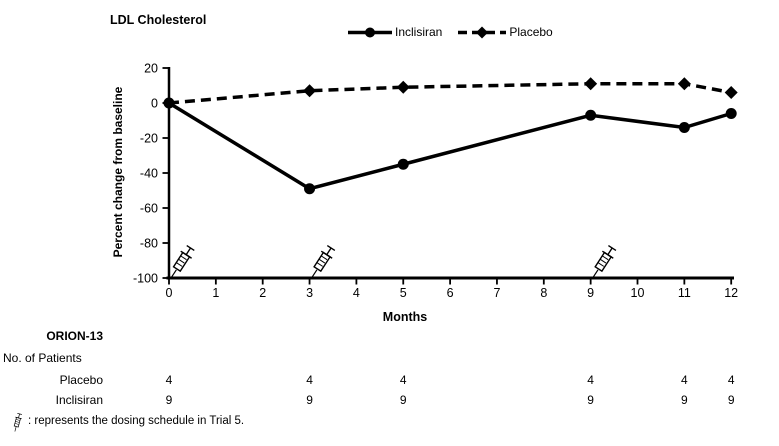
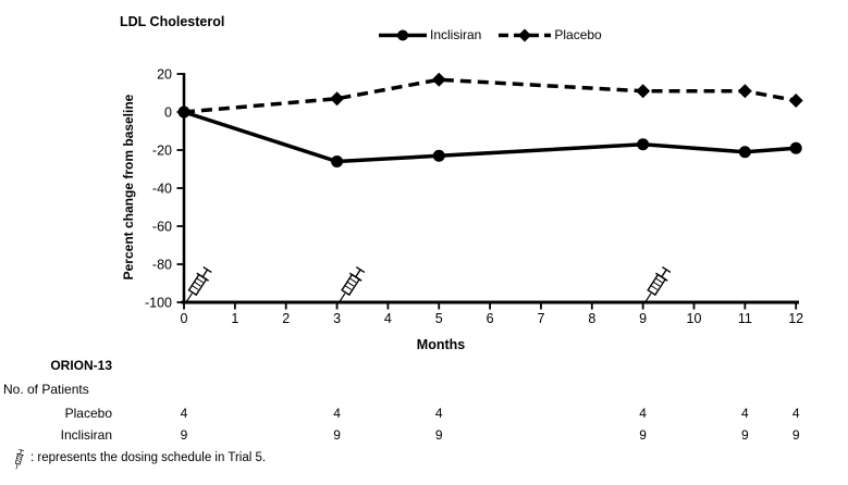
Inclisiran/3: -49 -> -26
Inclisiran/5: -35 -> -23
Placebo/5: 9 -> 17
Inclisiran/9: -7 -> -17
Inclisiran/11: -14 -> -21
Inclisiran/12: -6 -> -19
